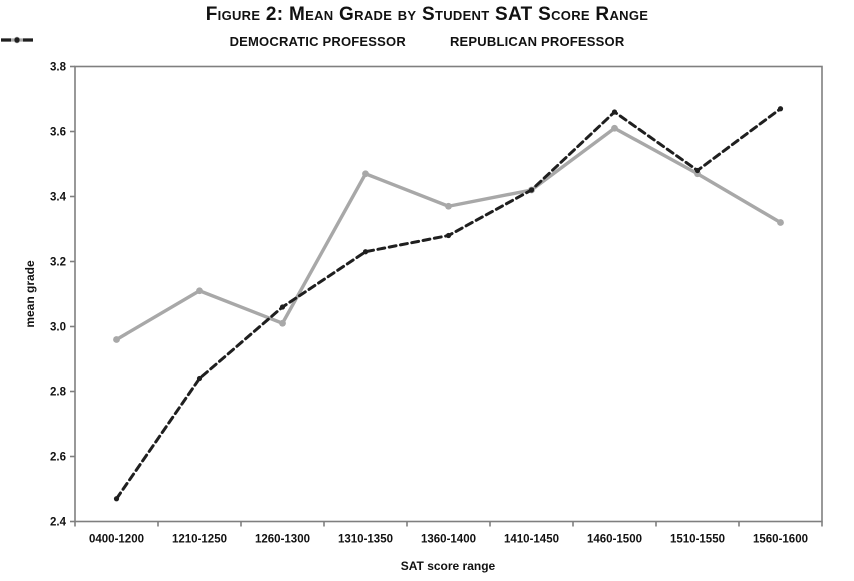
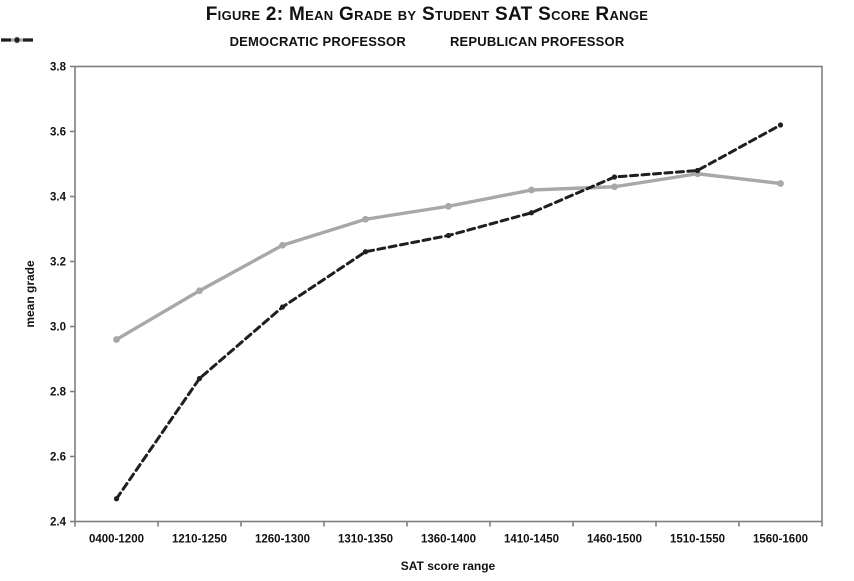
DEMOCRATIC PROFESSOR/1260-1300: 3.01 -> 3.25
DEMOCRATIC PROFESSOR/1310-1350: 3.47 -> 3.33
REPUBLICAN PROFESSOR/1410-1450: 3.42 -> 3.35
DEMOCRATIC PROFESSOR/1460-1500: 3.61 -> 3.43
REPUBLICAN PROFESSOR/1460-1500: 3.66 -> 3.46
DEMOCRATIC PROFESSOR/1560-1600: 3.32 -> 3.44
REPUBLICAN PROFESSOR/1560-1600: 3.67 -> 3.62
